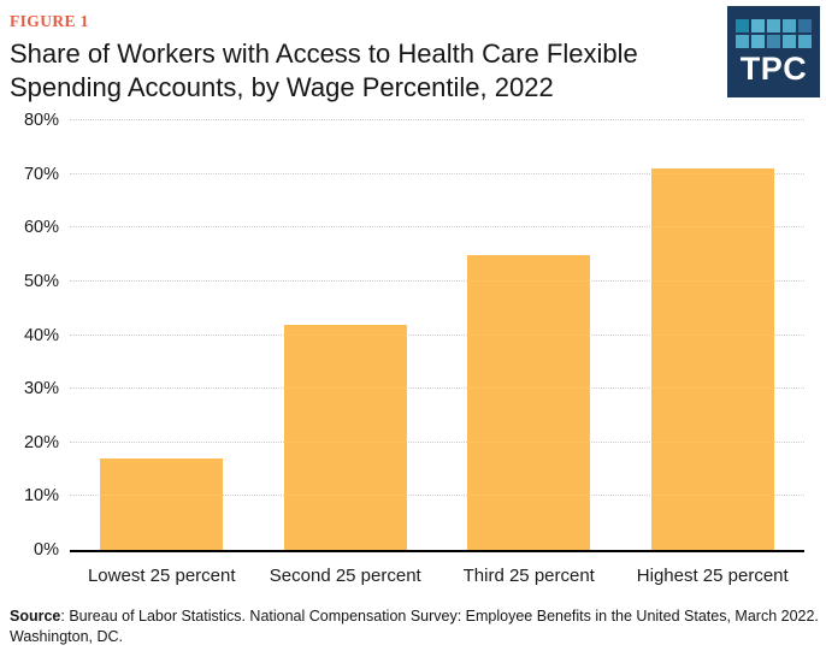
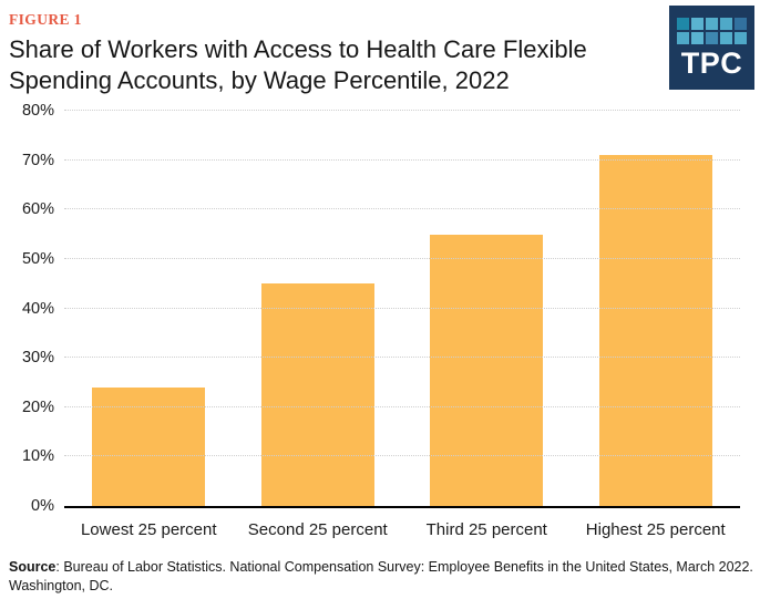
Lowest 25 percent: 17% -> 24%
Second 25 percent: 42% -> 45%
